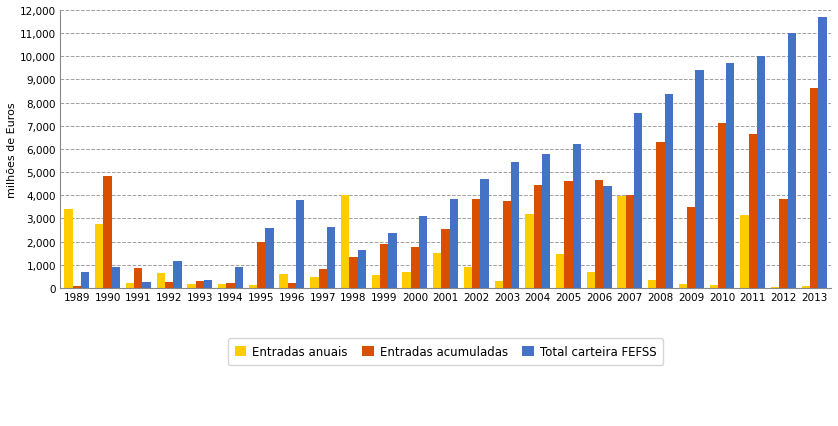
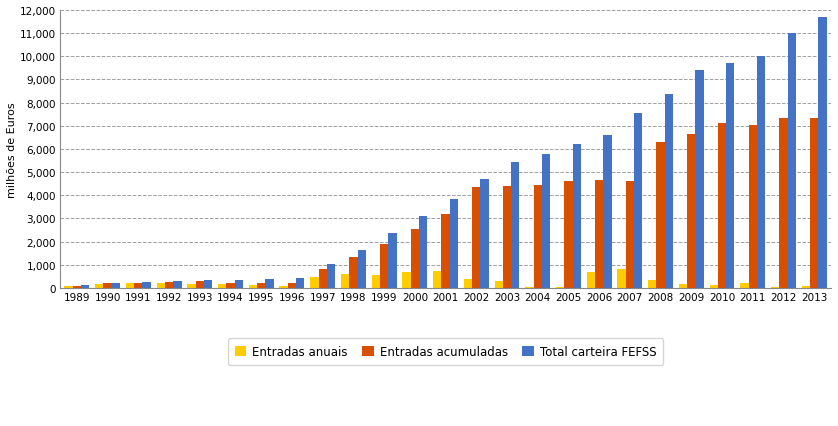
Entradas anuais/1989: 3,400 -> 100
Total carteira FEFSS/1989: 700 -> 130
Entradas anuais/1990: 2,750 -> 150
Entradas acumuladas/1990: 4,850 -> 200
Total carteira FEFSS/1990: 900 -> 230
Entradas acumuladas/1991: 850 -> 230
Entradas anuais/1992: 650 -> 220
Total carteira FEFSS/1992: 1,150 -> 310
Total carteira FEFSS/1994: 900 -> 360
Entradas acumuladas/1995: 2,000 -> 230
Total carteira FEFSS/1995: 2,600 -> 380
Entradas anuais/1996: 600 -> 100
Total carteira FEFSS/1996: 3,800 -> 420
Total carteira FEFSS/1997: 2,650 -> 1,050
Entradas anuais/1998: 4,000 -> 600
Entradas acumuladas/2000: 1,750 -> 2,550
Entradas anuais/2001: 1,500 -> 750
Entradas acumuladas/2001: 2,550 -> 3,200
Entradas anuais/2002: 900 -> 380
Entradas acumuladas/2002: 3,850 -> 4,350
Entradas acumuladas/2003: 3,750 -> 4,400
Entradas anuais/2004: 3,200 -> 50
Entradas anuais/2005: 1,450 -> 50
Total carteira FEFSS/2006: 4,400 -> 6,600
Entradas anuais/2007: 3,950 -> 800
Entradas acumuladas/2007: 4,000 -> 4,600
Entradas acumuladas/2009: 3,500 -> 6,650
Entradas anuais/2011: 3,150 -> 200
Entradas acumuladas/2011: 6,650 -> 7,050
Entradas acumuladas/2012: 3,850 -> 7,350
Entradas acumuladas/2013: 8,650 -> 7,350
